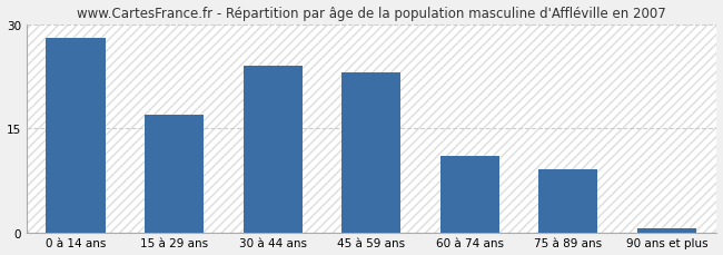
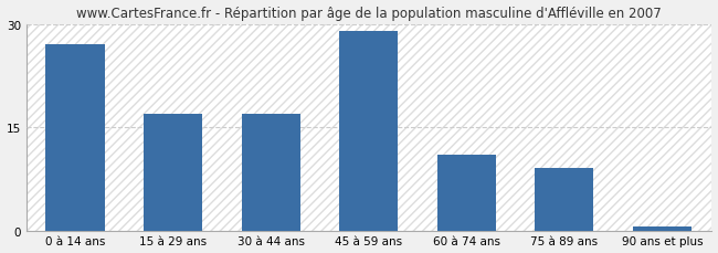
0 à 14 ans: 28.0 -> 27.0
30 à 44 ans: 24.0 -> 17.0
45 à 59 ans: 23.0 -> 29.0
